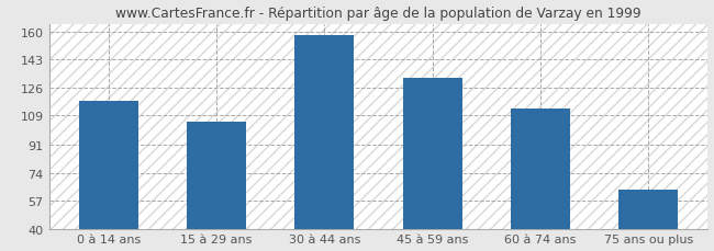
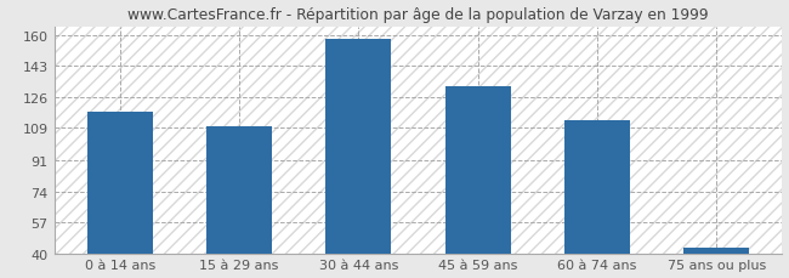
15 à 29 ans: 105 -> 110
75 ans ou plus: 64 -> 43
